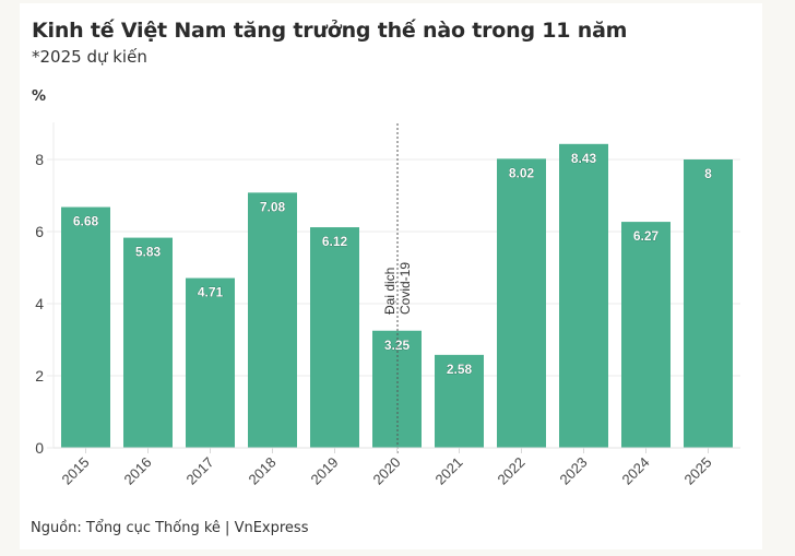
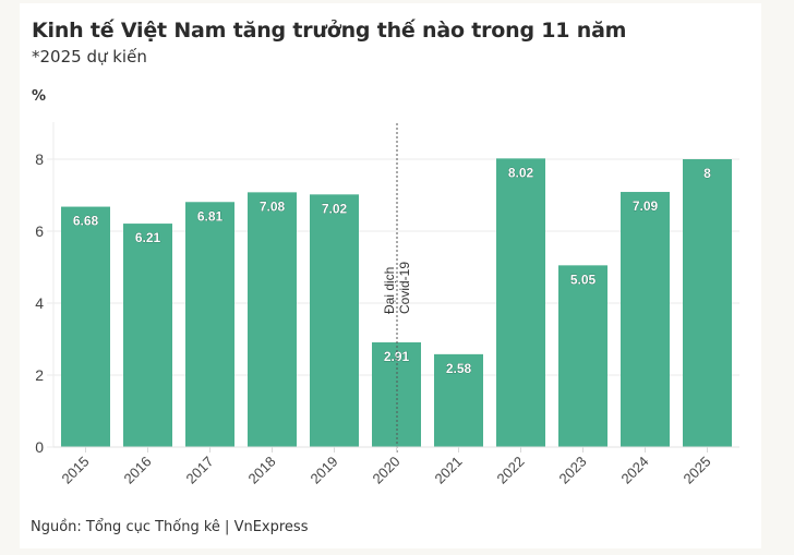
2016: 5.83 -> 6.21
2017: 4.71 -> 6.81
2019: 6.12 -> 7.02
2020: 3.25 -> 2.91
2023: 8.43 -> 5.05
2024: 6.27 -> 7.09
